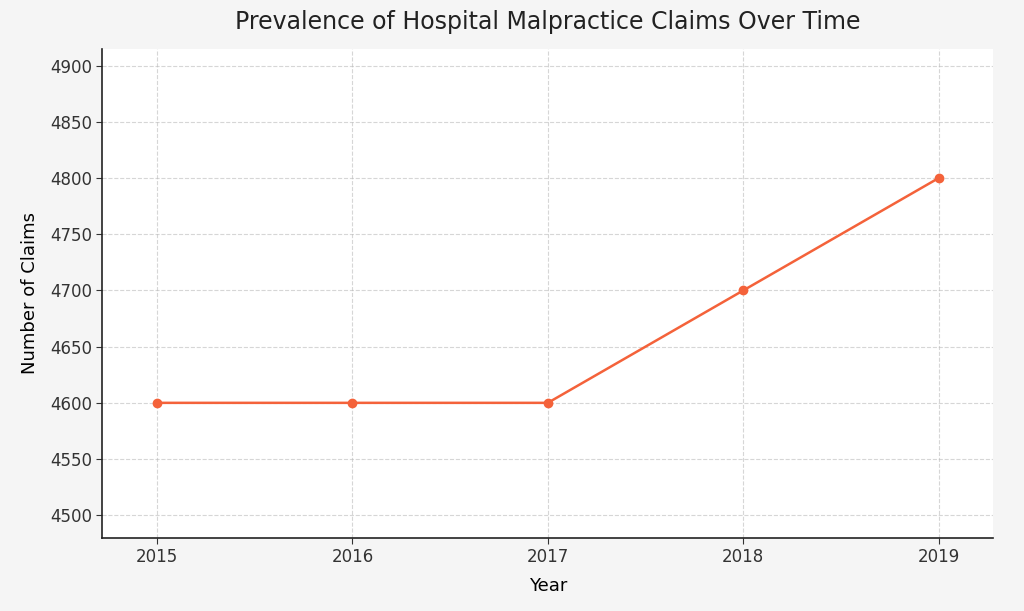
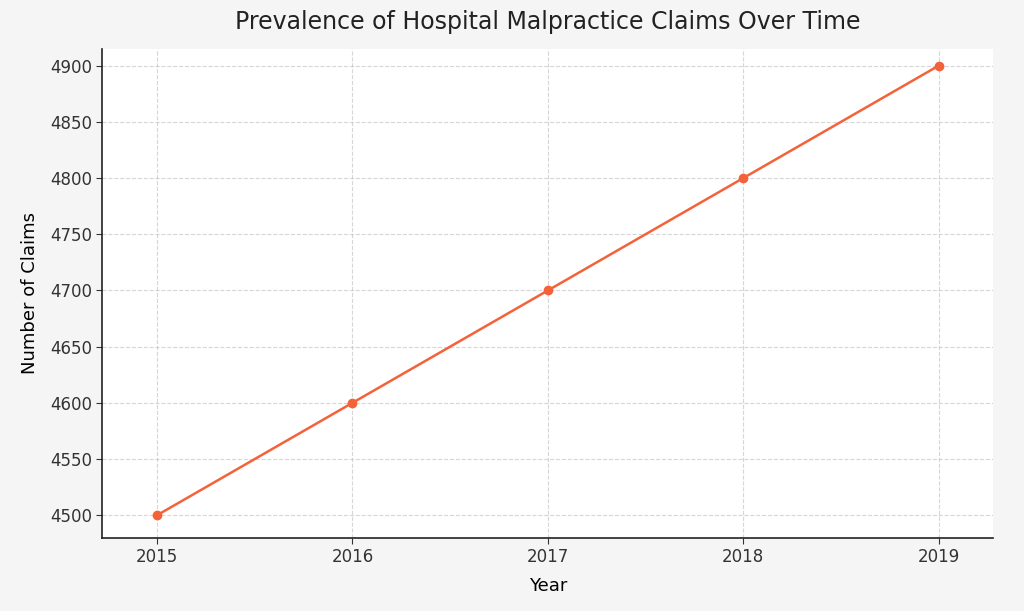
2015: 4600 -> 4500
2017: 4600 -> 4700
2018: 4700 -> 4800
2019: 4800 -> 4900
